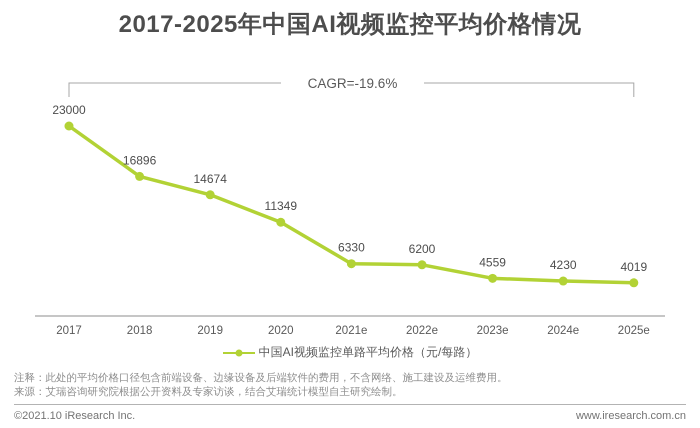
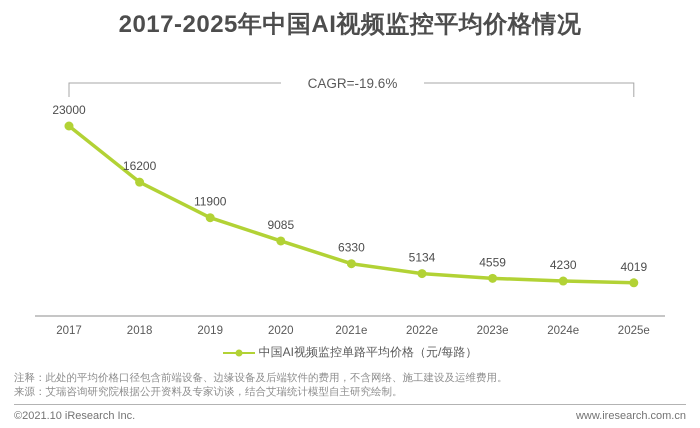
2018: 16896 -> 16200
2019: 14674 -> 11900
2020: 11349 -> 9085
2022e: 6200 -> 5134
